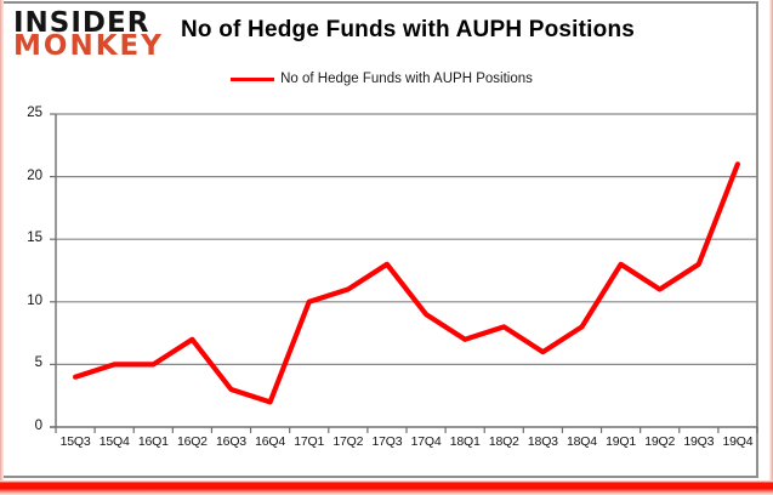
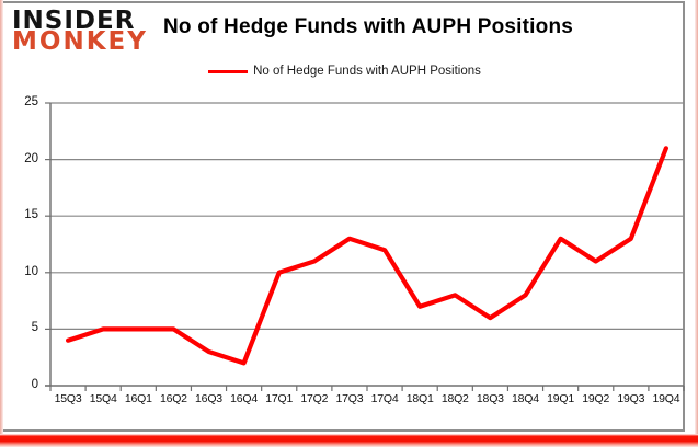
16Q2: 7 -> 5
17Q4: 9 -> 12
